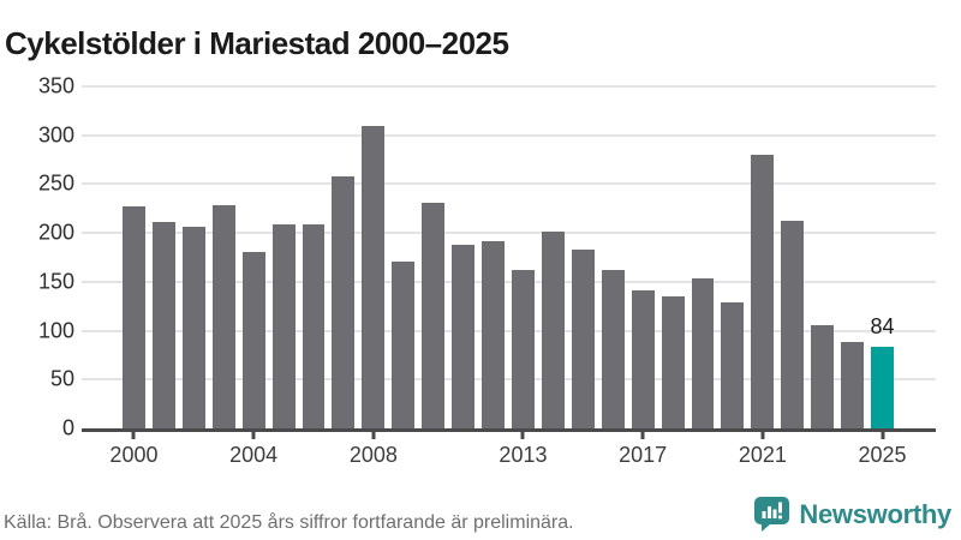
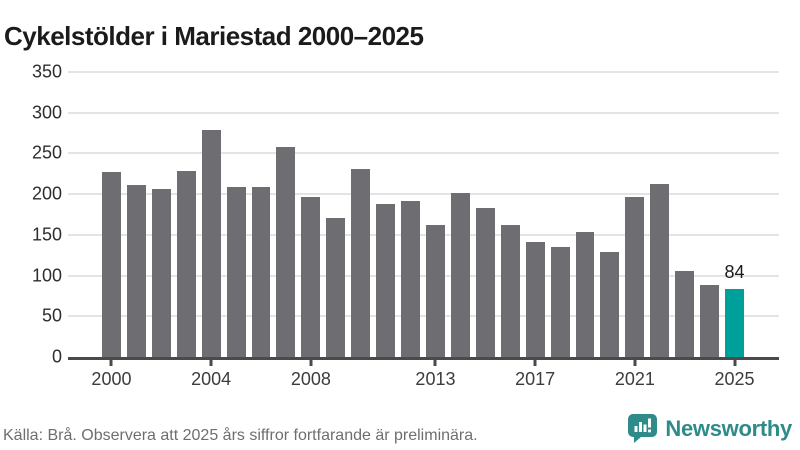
2004: 180 -> 280
2008: 310 -> 200
2021: 280 -> 200
